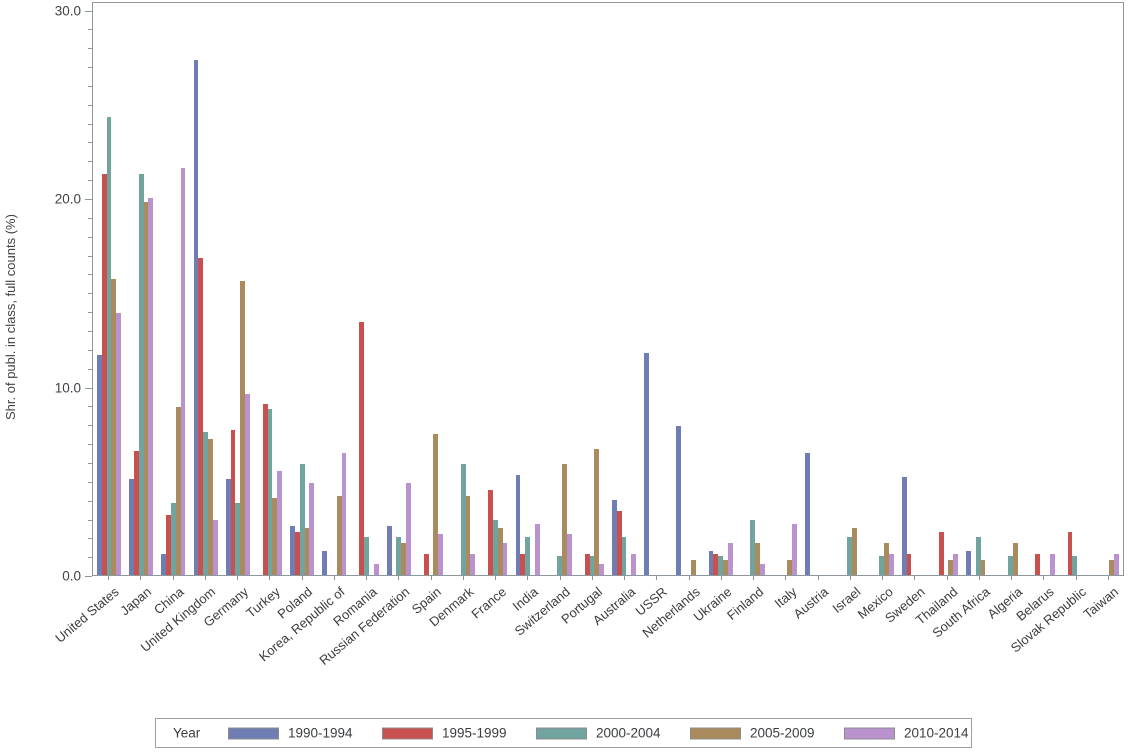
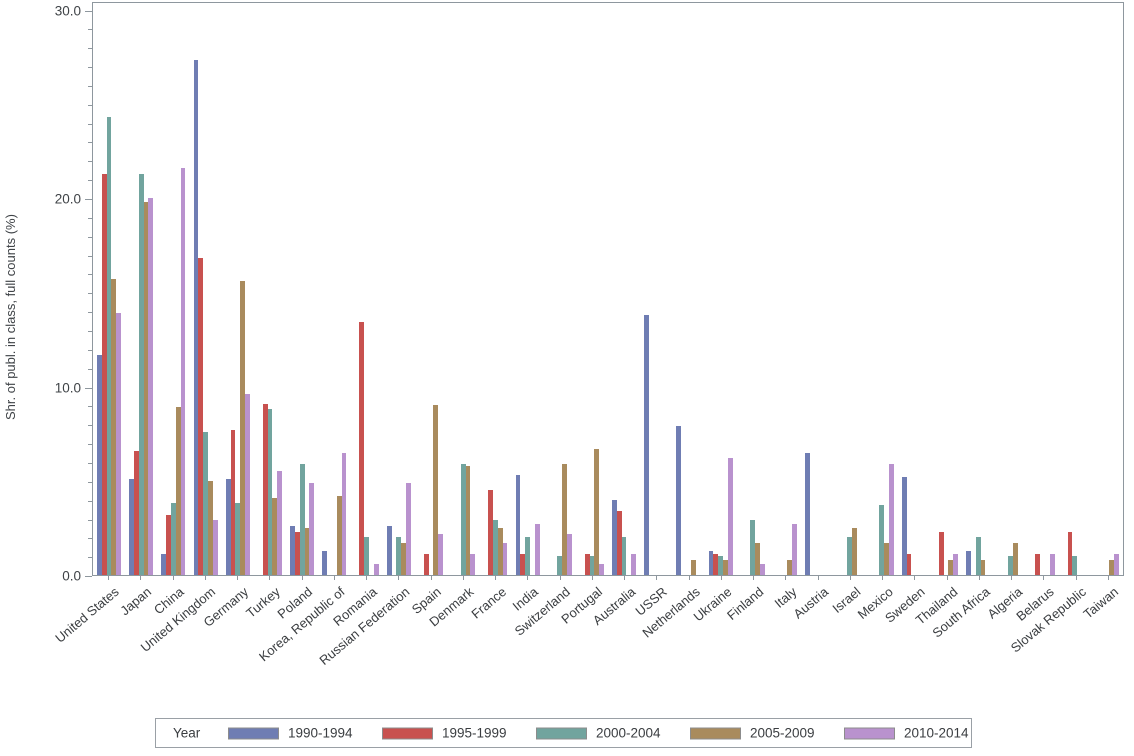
2005-2009/United Kingdom: 7.2 -> 5.0
2005-2009/Spain: 7.5 -> 9.0
2005-2009/Denmark: 4.2 -> 5.8
1990-1994/USSR: 11.8 -> 13.8
2010-2014/Ukraine: 1.7 -> 6.2
2000-2004/Mexico: 1.0 -> 3.7
2010-2014/Mexico: 1.1 -> 5.9
